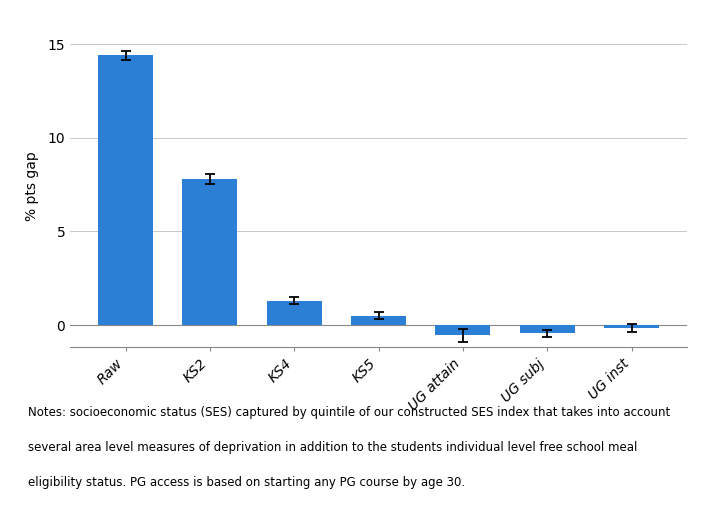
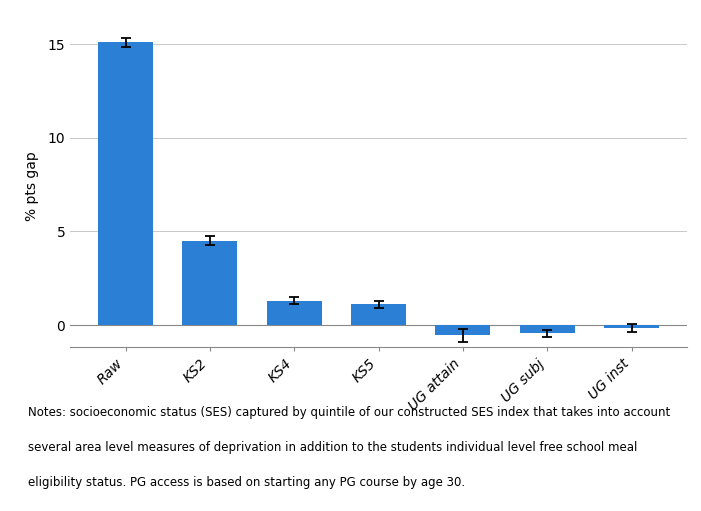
Raw: 14.4 -> 15.1
KS2: 7.8 -> 4.5
KS5: 0.5 -> 1.1
